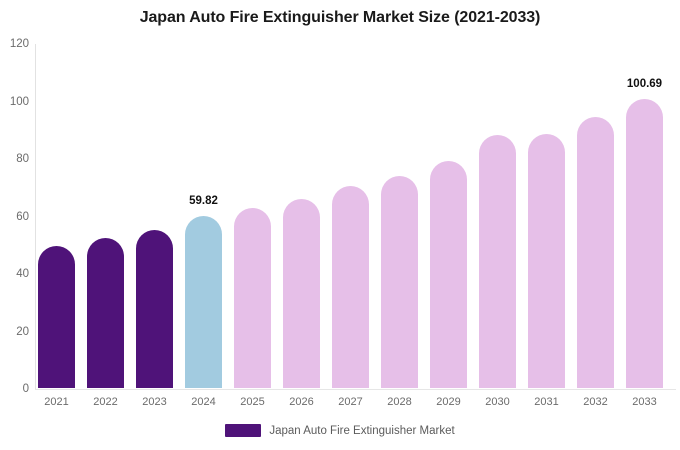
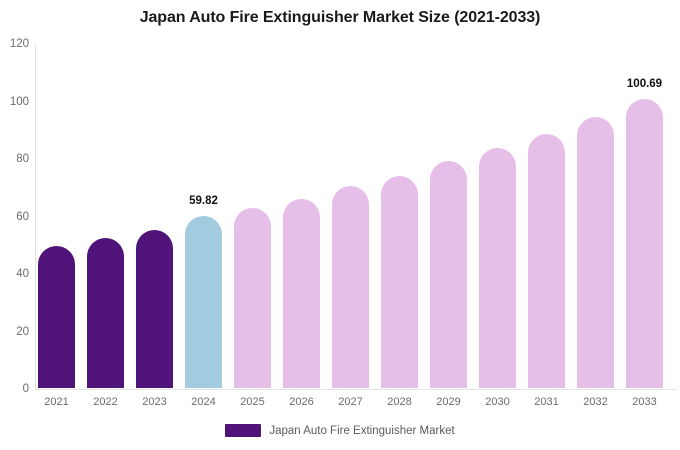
2030: 88 -> 83
